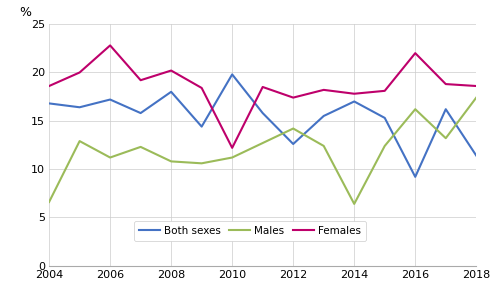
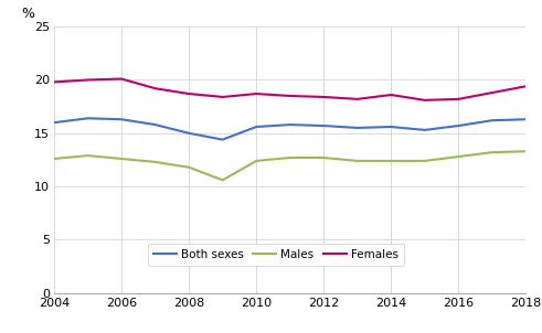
Both sexes/2004: 16.8 -> 16.0
Males/2004: 6.6 -> 12.6
Females/2004: 18.6 -> 19.8
Both sexes/2006: 17.2 -> 16.3
Males/2006: 11.2 -> 12.6
Females/2006: 22.8 -> 20.1
Both sexes/2008: 18.0 -> 15.0
Males/2008: 10.8 -> 11.8
Females/2008: 20.2 -> 18.7
Both sexes/2010: 19.8 -> 15.6
Males/2010: 11.2 -> 12.4
Females/2010: 12.2 -> 18.7
Both sexes/2012: 12.6 -> 15.7
Males/2012: 14.2 -> 12.7
Females/2012: 17.4 -> 18.4
Both sexes/2014: 17.0 -> 15.6
Males/2014: 6.4 -> 12.4
Females/2014: 17.8 -> 18.6
Both sexes/2016: 9.2 -> 15.7
Males/2016: 16.2 -> 12.8
Females/2016: 22.0 -> 18.2
Both sexes/2018: 11.4 -> 16.3
Males/2018: 17.4 -> 13.3
Females/2018: 18.6 -> 19.4
